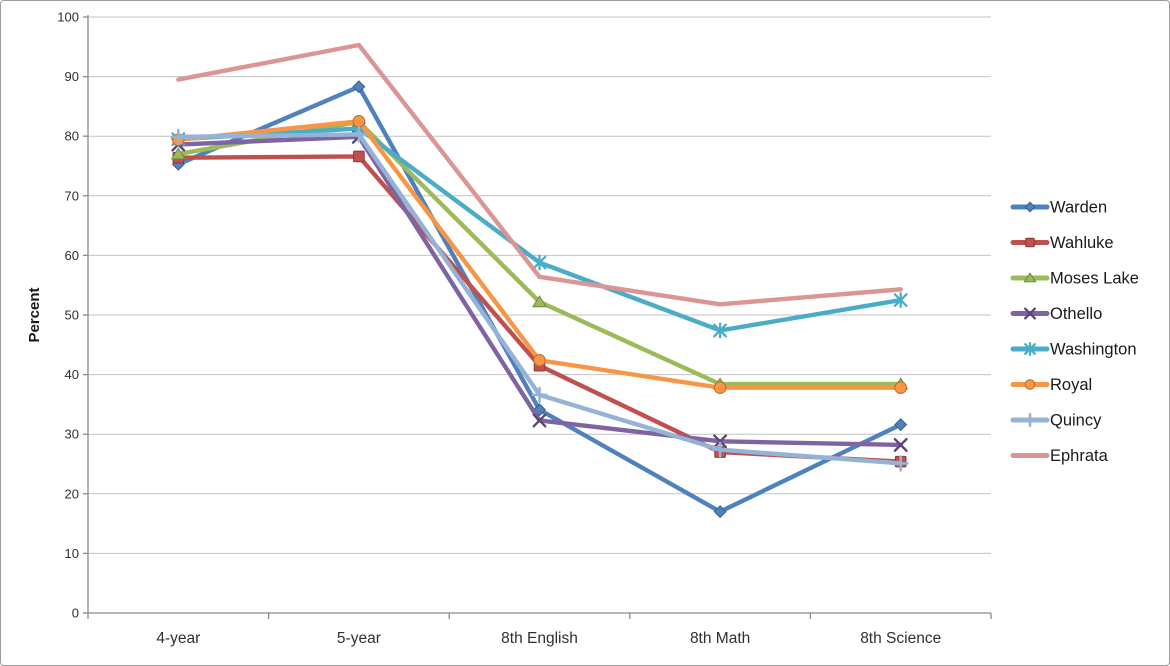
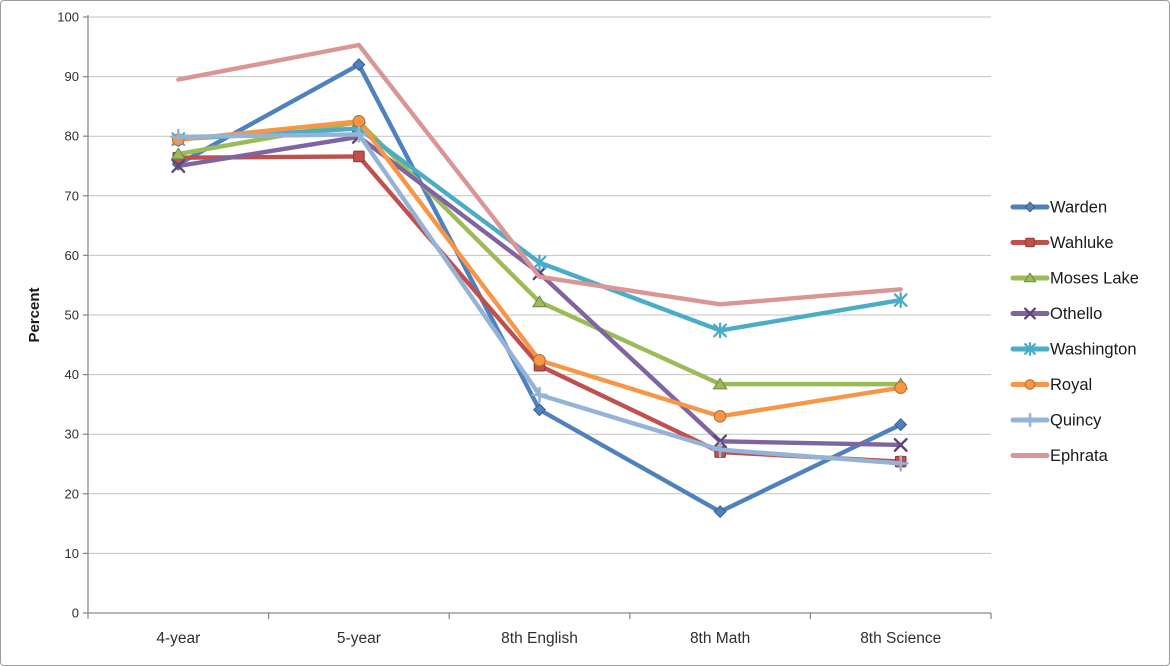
Othello/4-year: 79 -> 75
Warden/5-year: 88 -> 92
Othello/8th English: 32 -> 57
Royal/8th Math: 38 -> 33
